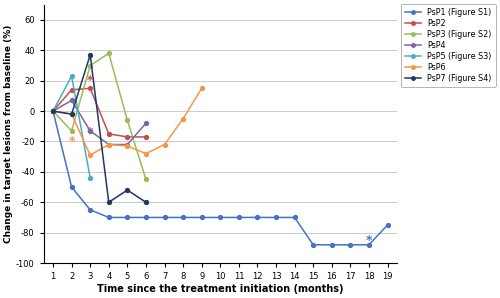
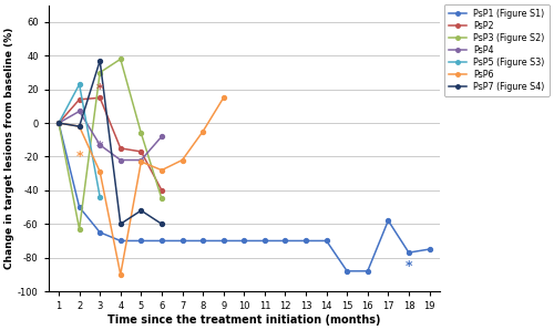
PsP3 (Figure S2)/2: -13 -> -63
PsP6/4: -22 -> -90
PsP2/6: -17 -> -40
PsP1 (Figure S1)/17: -88 -> -58
PsP1 (Figure S1)/18: -88 -> -77
